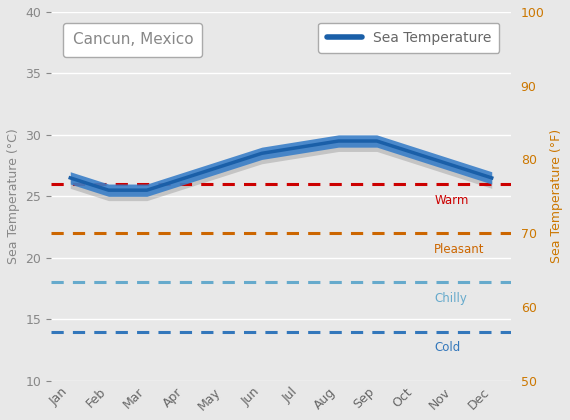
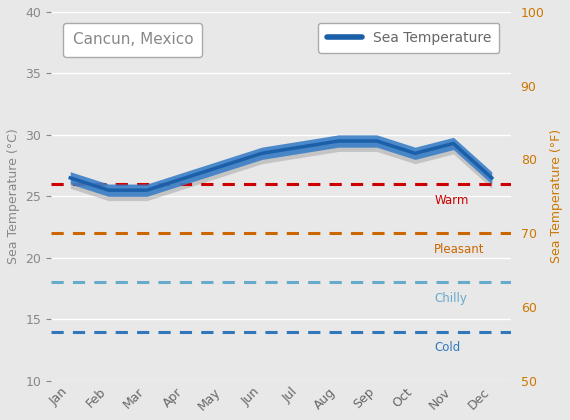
Sea Temperature/Nov: 27.5 -> 29.3
